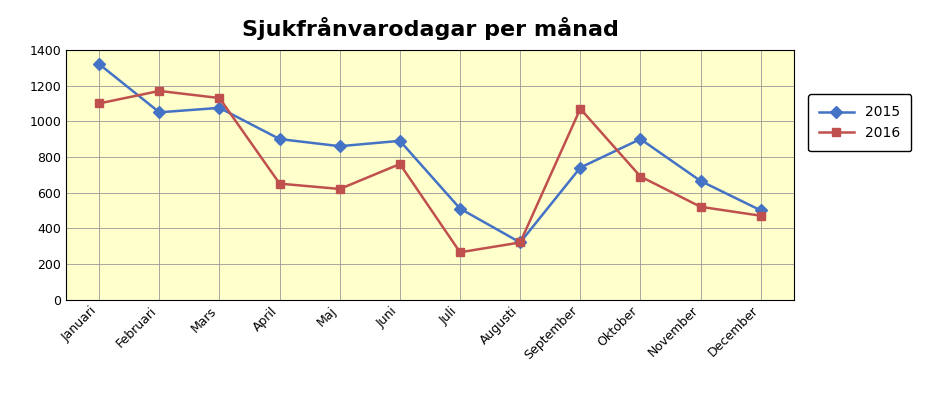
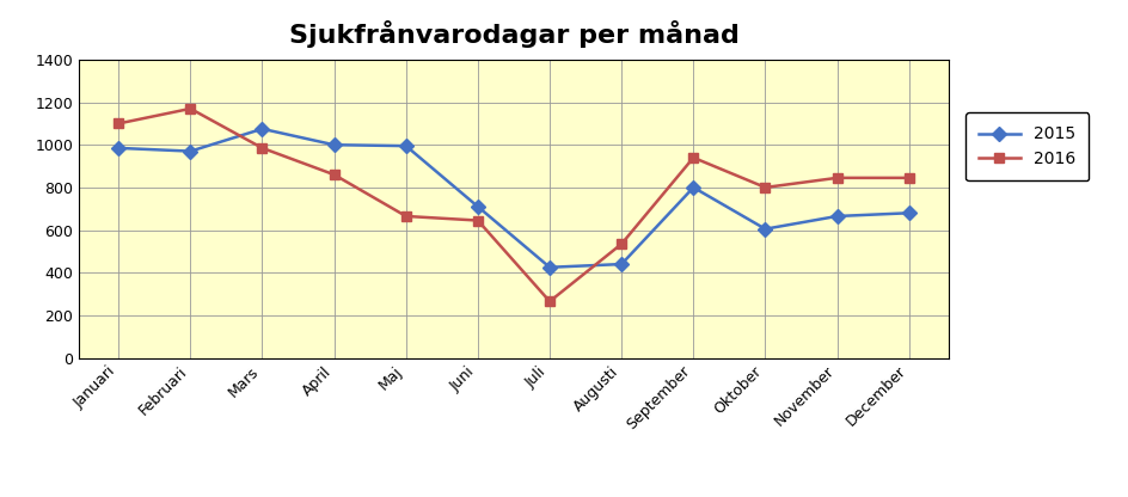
2015/Januari: 1320 -> 980
2015/Februari: 1050 -> 970
2016/Mars: 1130 -> 980
2015/April: 900 -> 1000
2016/April: 650 -> 860
2015/Maj: 860 -> 1000
2016/Maj: 620 -> 660
2015/Juni: 890 -> 710
2016/Juni: 760 -> 640
2015/Juli: 510 -> 420
2015/Augusti: 320 -> 440
2016/Augusti: 320 -> 540
2015/September: 740 -> 800
2016/September: 1070 -> 940
2015/Oktober: 900 -> 600
2016/Oktober: 690 -> 800
2016/November: 520 -> 840
2015/December: 500 -> 680
2016/December: 470 -> 840
